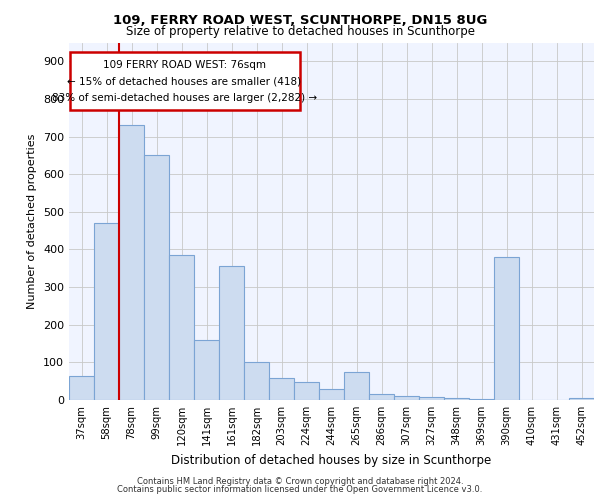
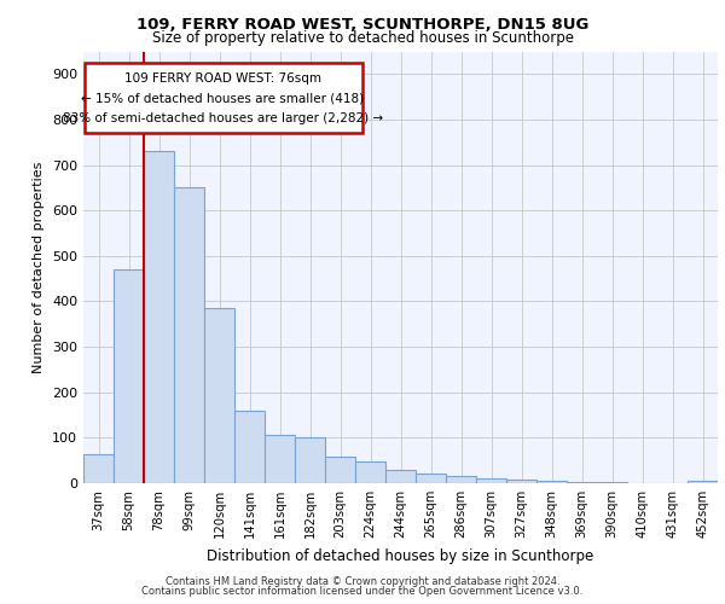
161sqm: 355 -> 105
265sqm: 75 -> 22
390sqm: 380 -> 2
